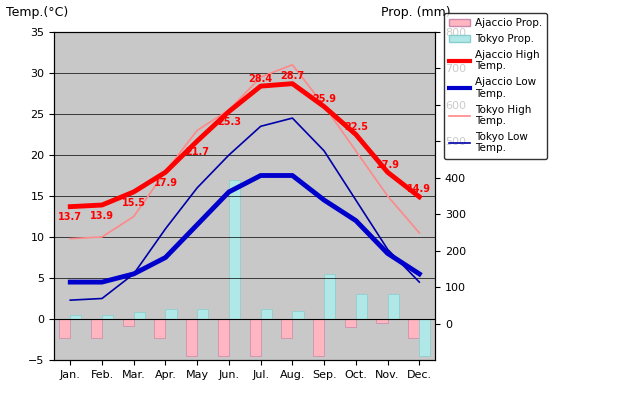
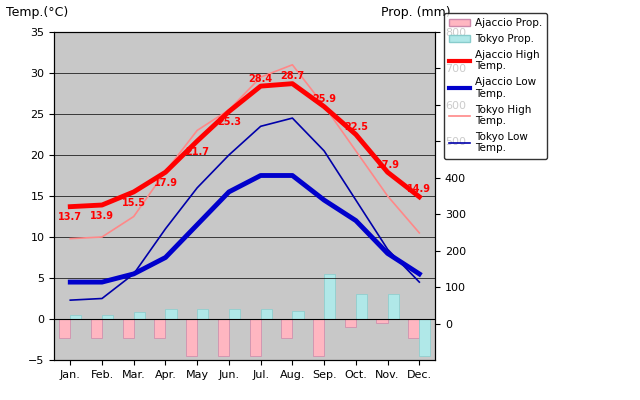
Ajaccio Prop./Mar.: -0.8 -> -2.3
Tokyo Prop./Jun.: 17.0 -> 1.2
